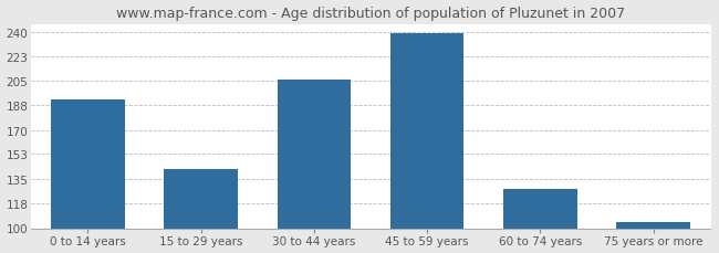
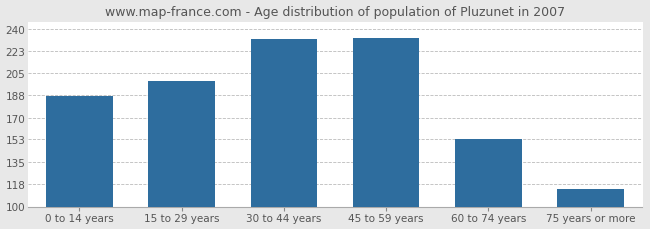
0 to 14 years: 192 -> 187
15 to 29 years: 142 -> 199
30 to 44 years: 206 -> 232
45 to 59 years: 239 -> 233
60 to 74 years: 128 -> 153
75 years or more: 104 -> 114
